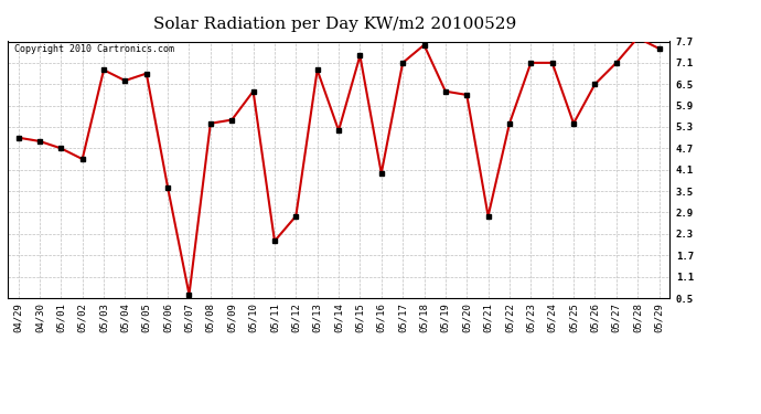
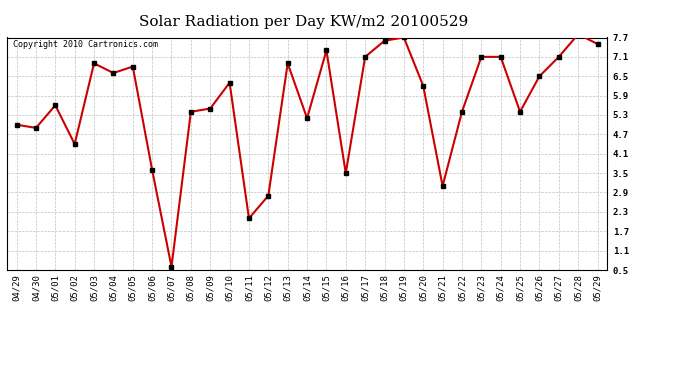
05/01: 4.7 -> 5.6
05/16: 4.0 -> 3.5
05/19: 6.3 -> 7.7
05/21: 2.8 -> 3.1
